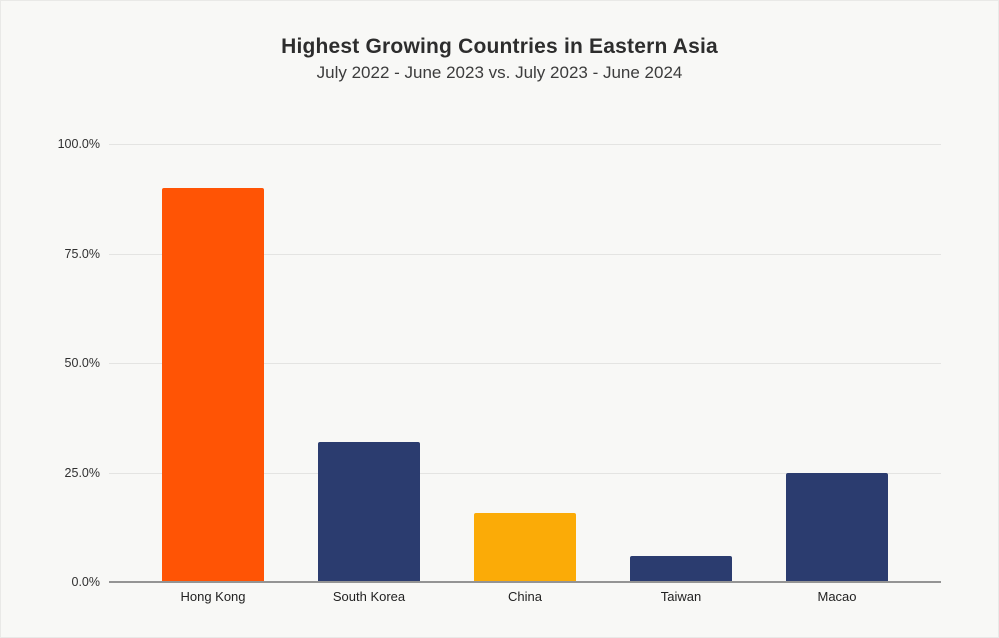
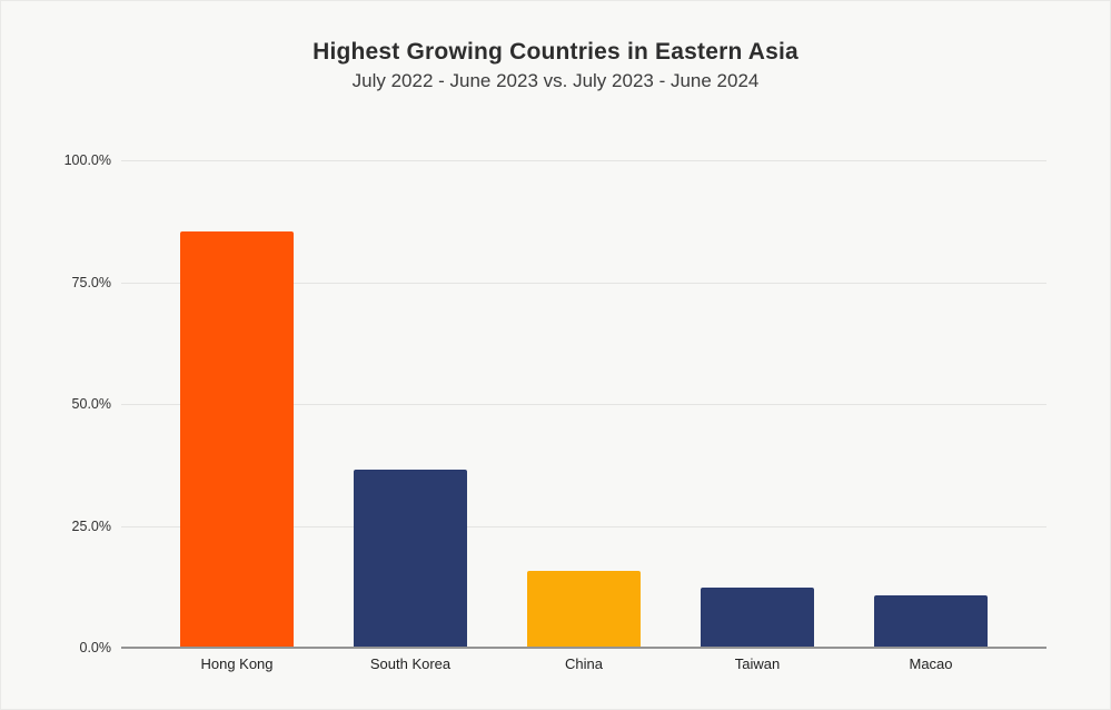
Hong Kong: 90% -> 86%
South Korea: 32% -> 36%
Taiwan: 6% -> 12%
Macao: 25% -> 11%
